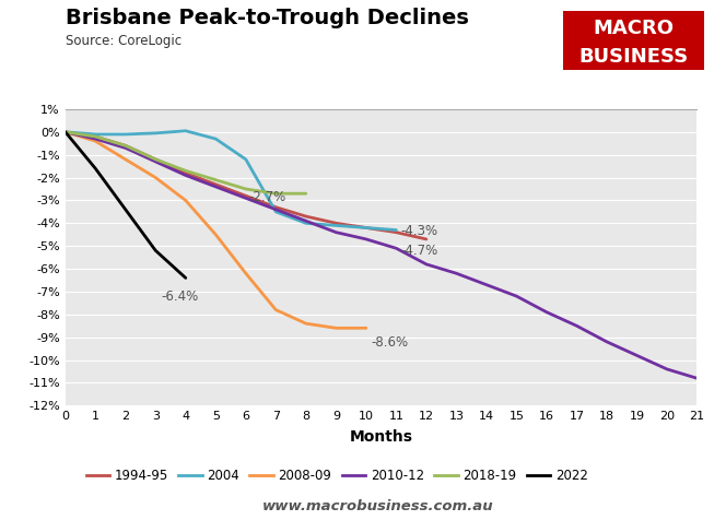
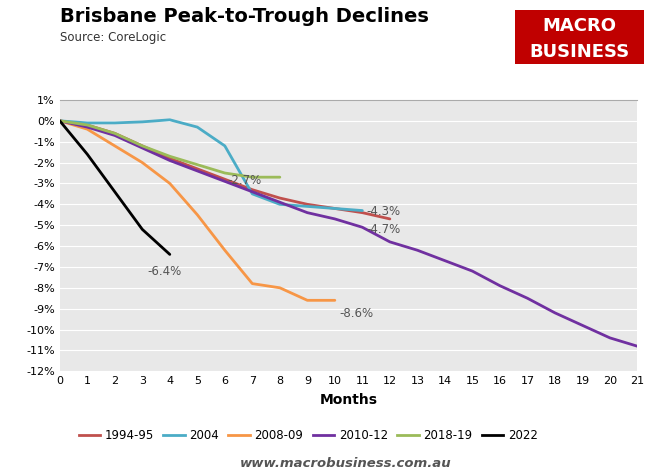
2008-09/8: -8.4% -> -8.0%
